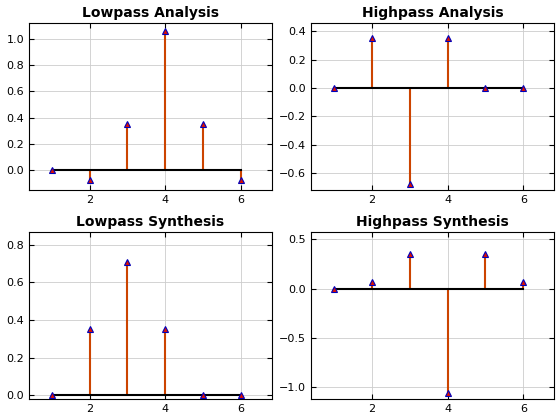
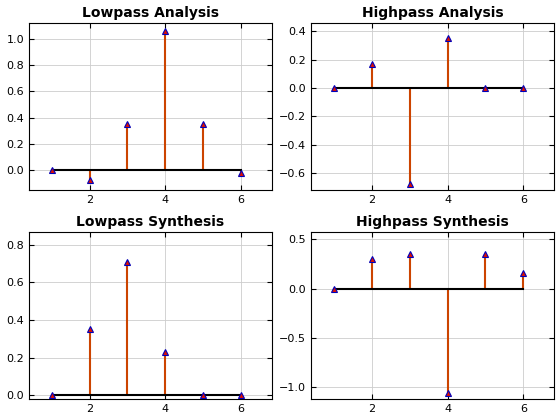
Lowpass Analysis/6: -0.07 -> -0.02
Highpass Analysis/2: 0.35 -> 0.17
Lowpass Synthesis/4: 0.35 -> 0.23
Highpass Synthesis/2: 0.07 -> 0.30
Highpass Synthesis/6: 0.07 -> 0.16
